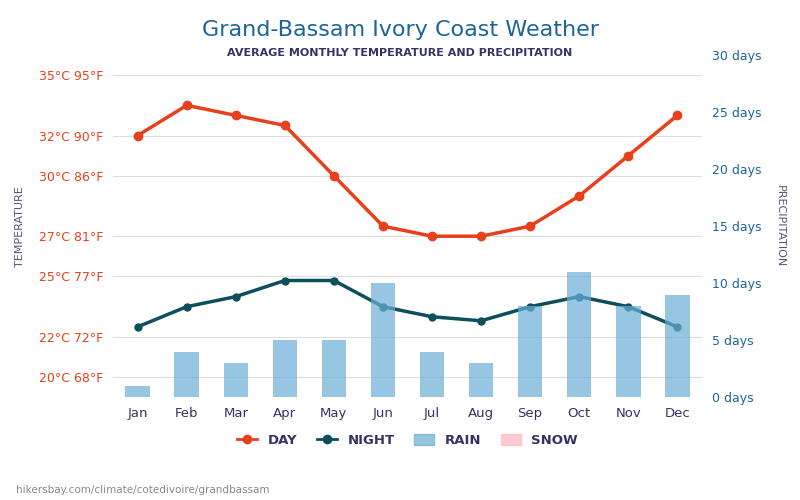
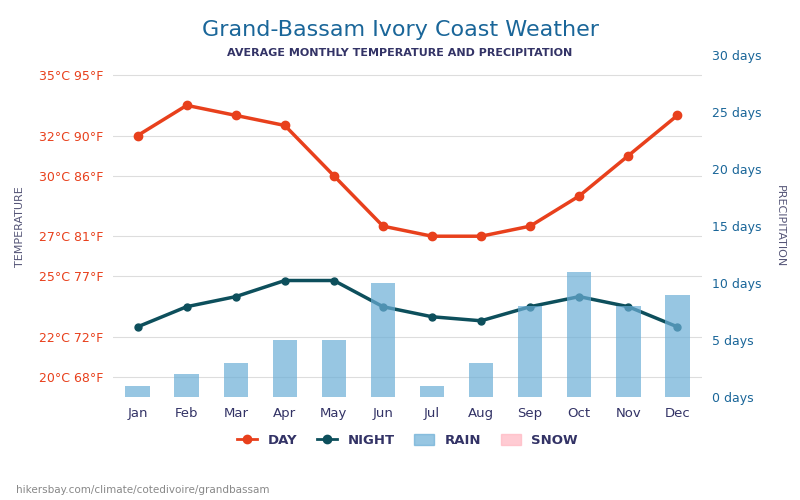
RAIN/Feb: 4 days -> 2 days
RAIN/Jul: 4 days -> 1 days
